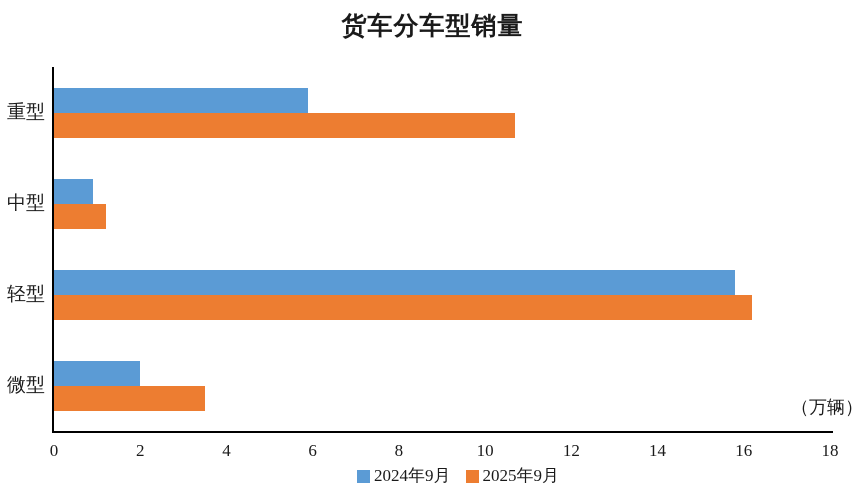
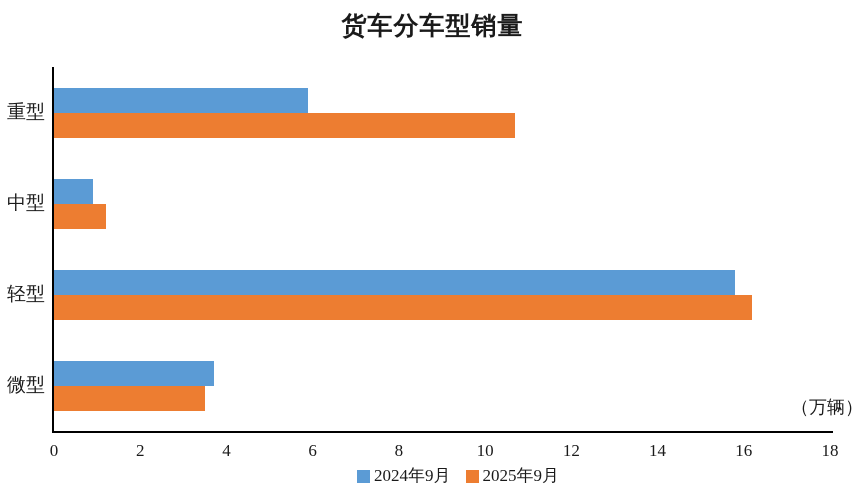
2024年9月/微型: 2.0 -> 3.7
